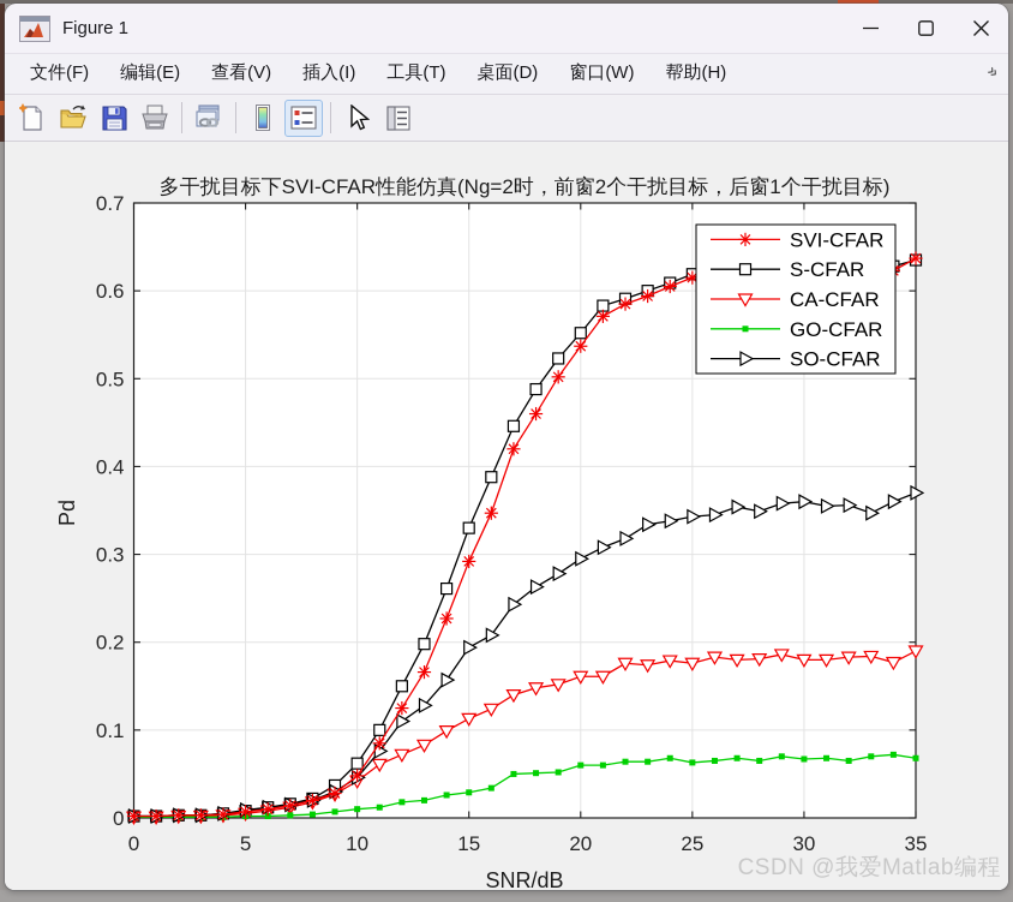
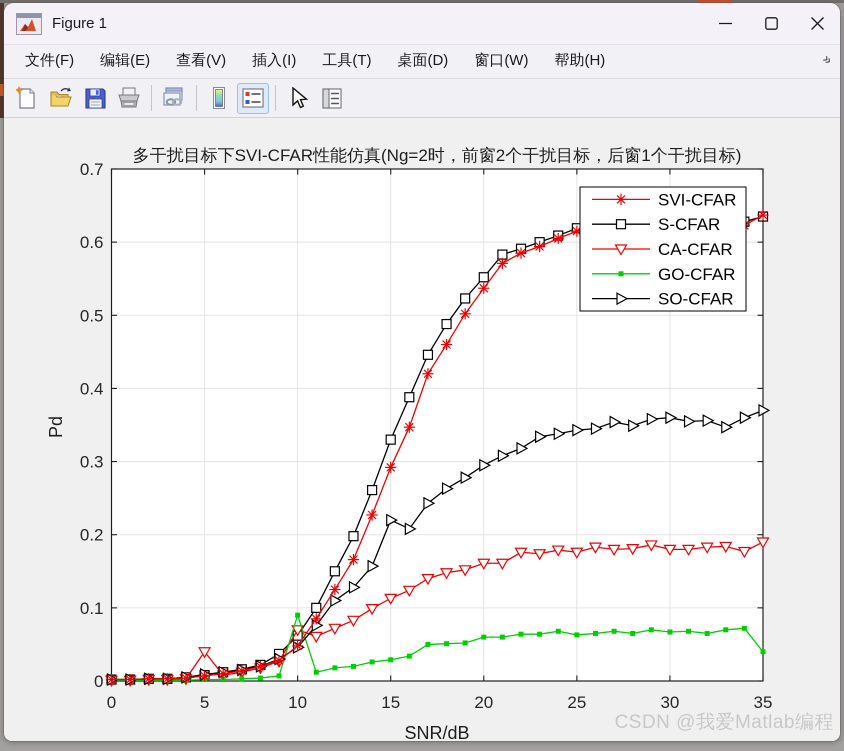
CA-CFAR/5: 0.01 -> 0.04
CA-CFAR/10: 0.04 -> 0.07
GO-CFAR/10: 0.01 -> 0.09
SO-CFAR/15: 0.19 -> 0.22
GO-CFAR/35: 0.07 -> 0.04
